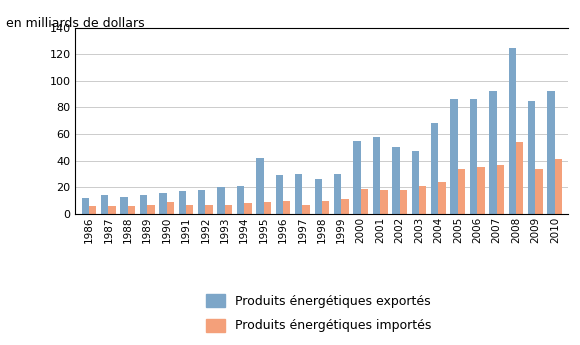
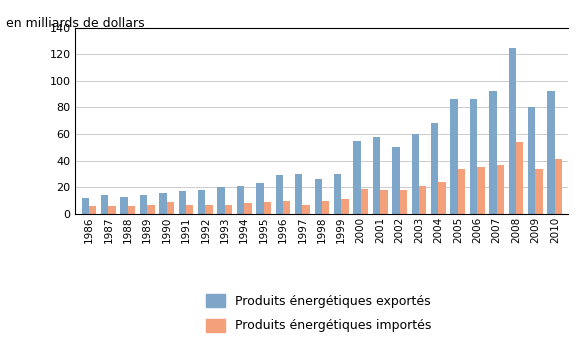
Produits énergétiques exportés/1995: 42 -> 23
Produits énergétiques exportés/2003: 47 -> 60
Produits énergétiques exportés/2009: 85 -> 80
